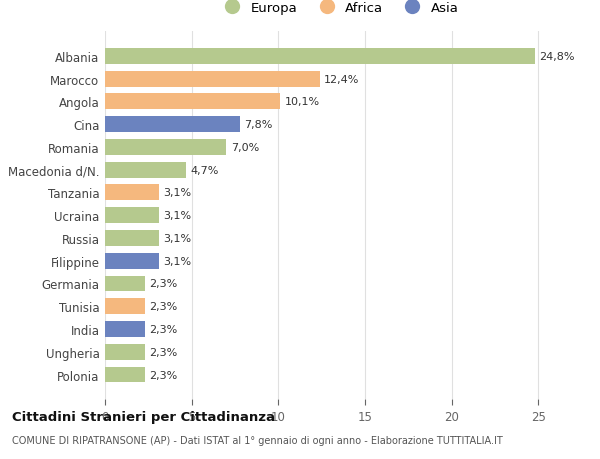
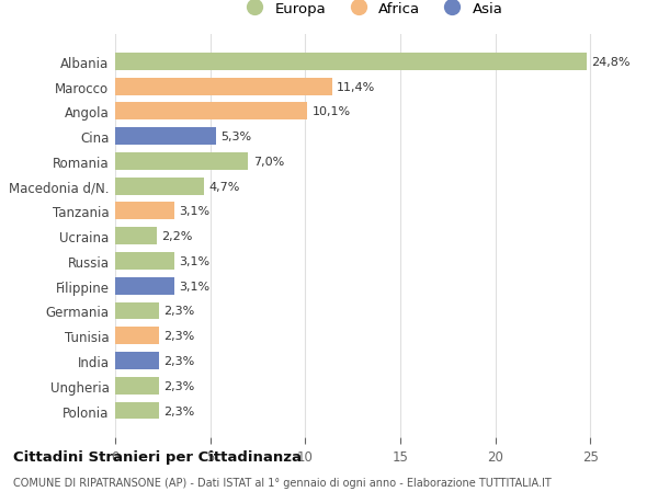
Marocco: 12,4% -> 11,4%
Cina: 7,8% -> 5,3%
Ucraina: 3,1% -> 2,2%
